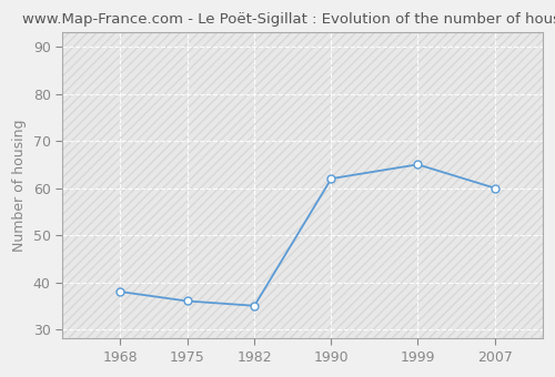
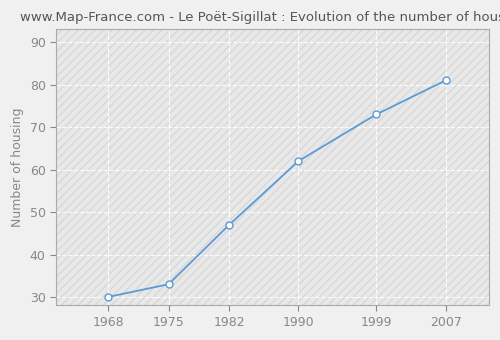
1968: 38 -> 30
1975: 36 -> 33
1982: 35 -> 47
1999: 65 -> 73
2007: 60 -> 81
